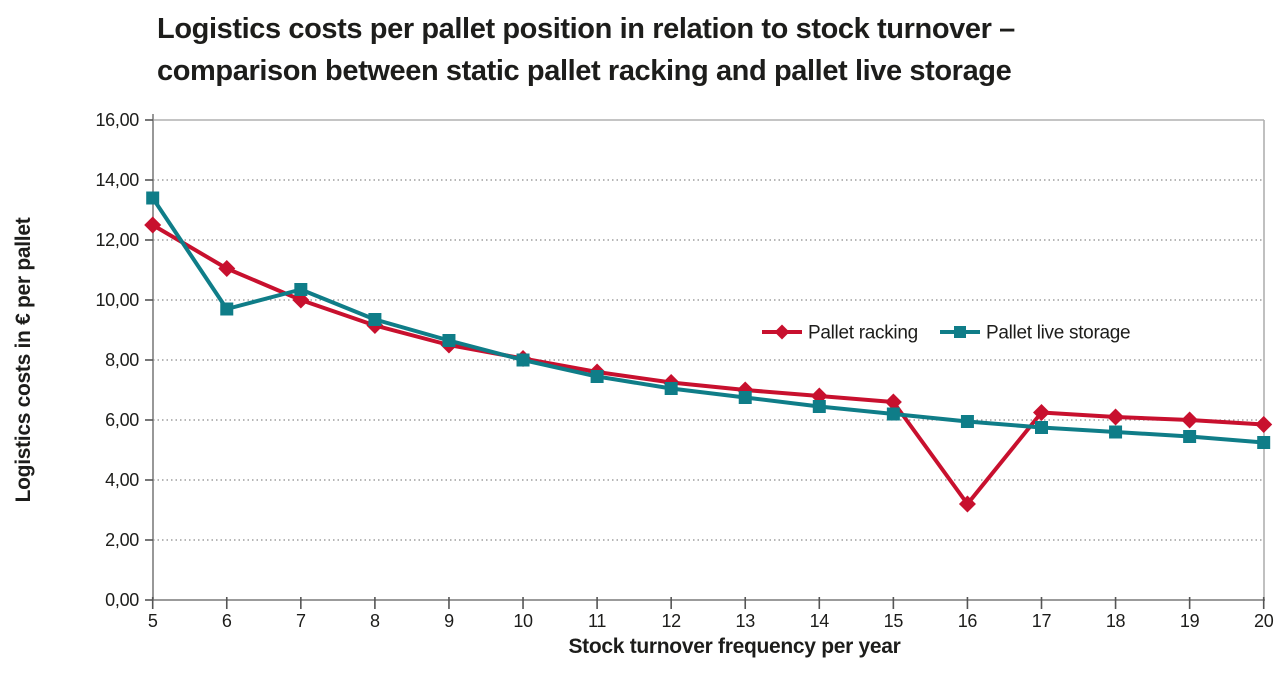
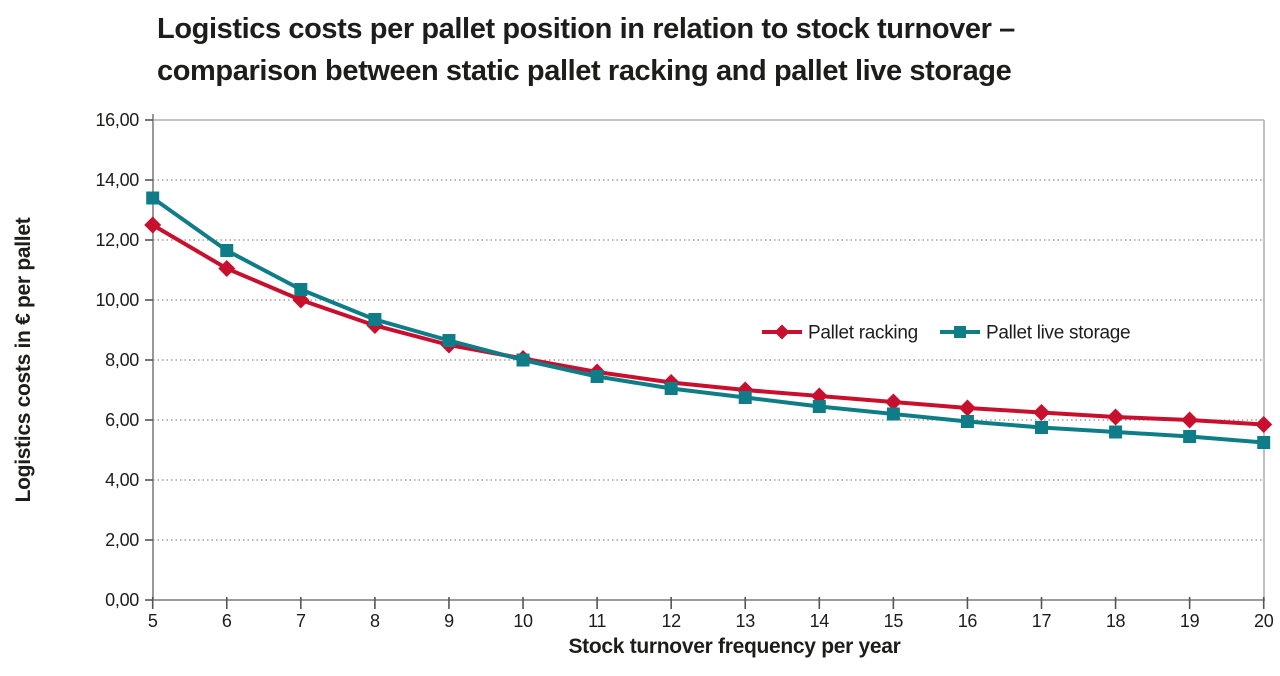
Pallet live storage/6: 9,7 -> 11,7
Pallet racking/16: 3,2 -> 6,4
